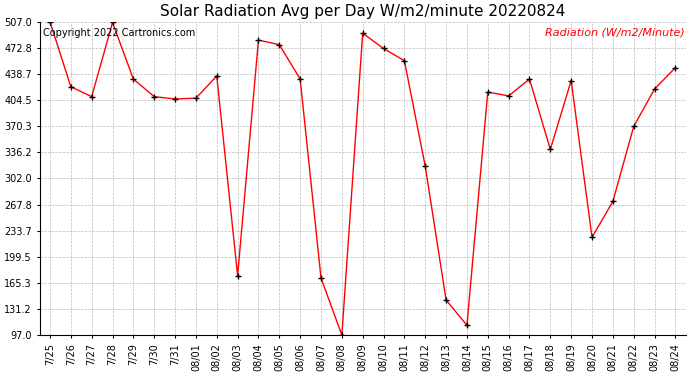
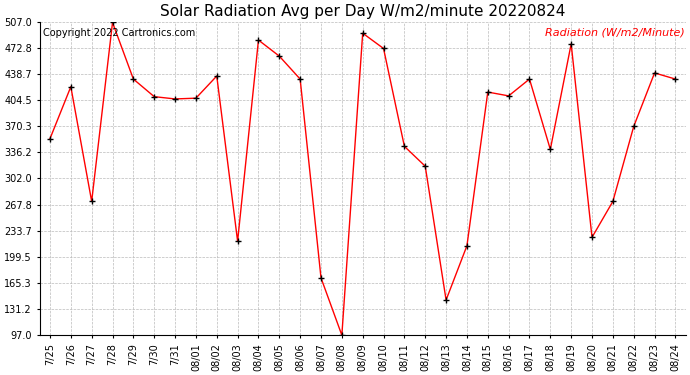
7/25: 507 -> 354
7/27: 409 -> 272
08/03: 175 -> 220
08/05: 477 -> 462
08/11: 456 -> 344
08/14: 110 -> 214
08/19: 430 -> 478
08/23: 419 -> 440
08/24: 447 -> 432
